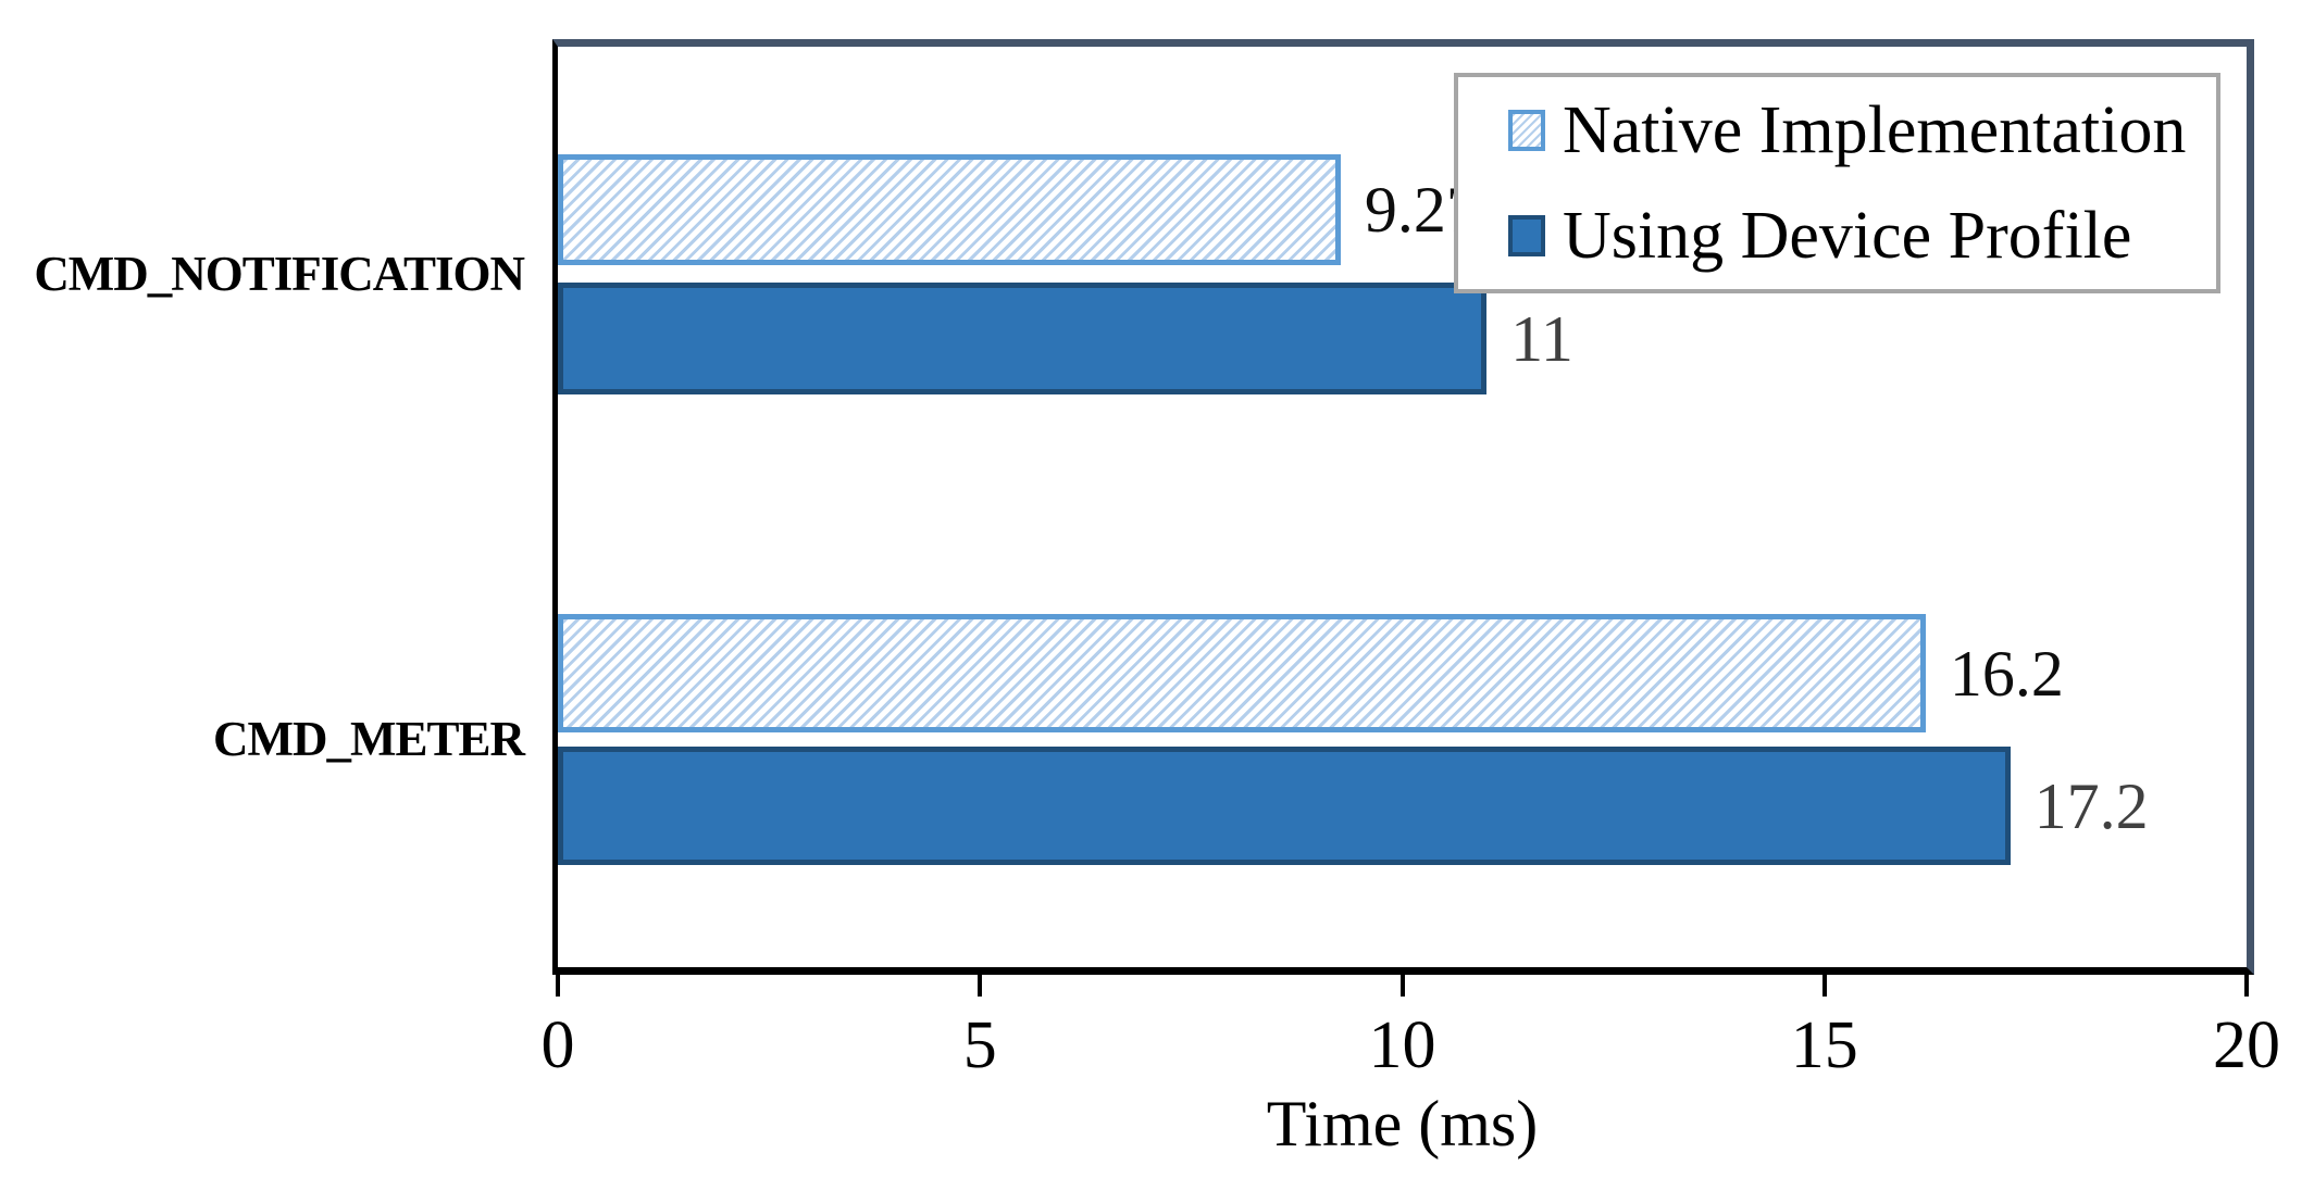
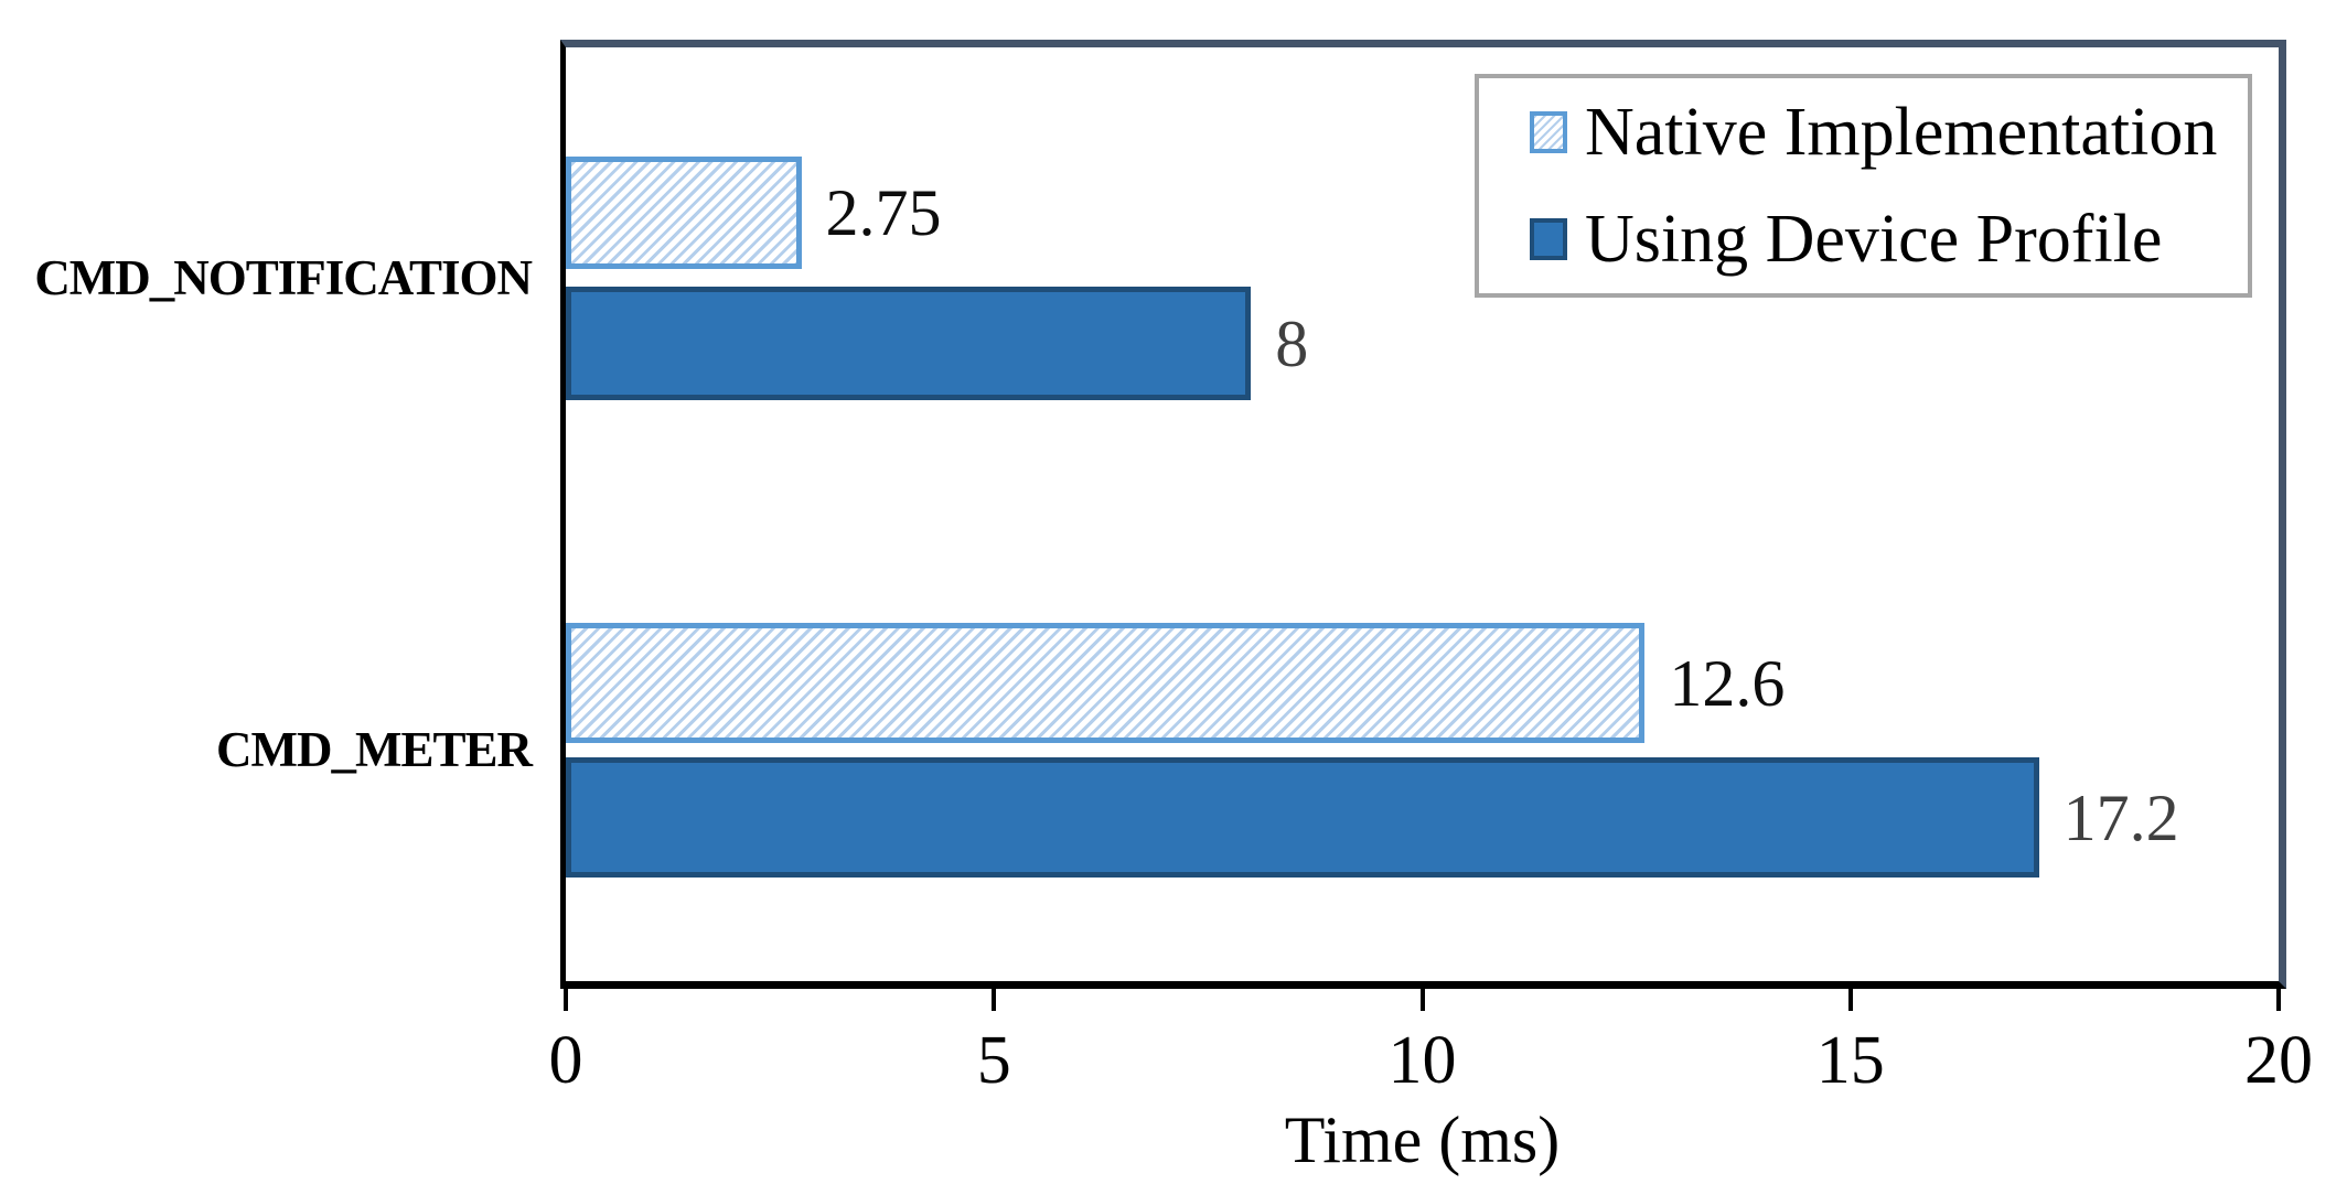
Native Implementation/CMD_NOTIFICATION: 9.27 -> 2.75
Using Device Profile/CMD_NOTIFICATION: 11 -> 8
Native Implementation/CMD_METER: 16.2 -> 12.6
